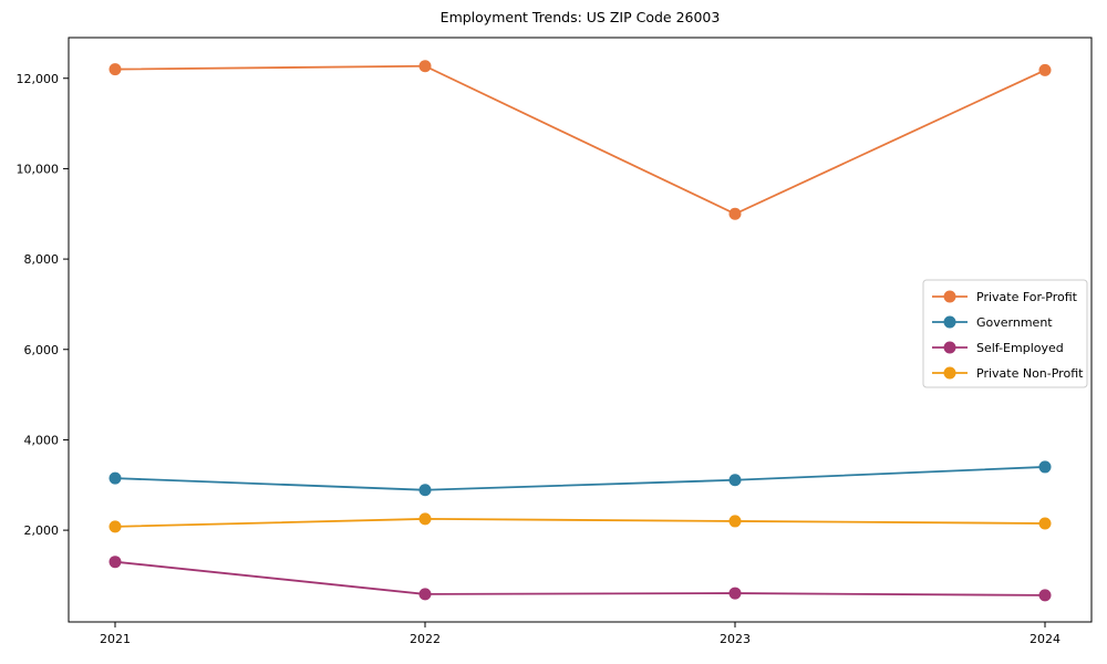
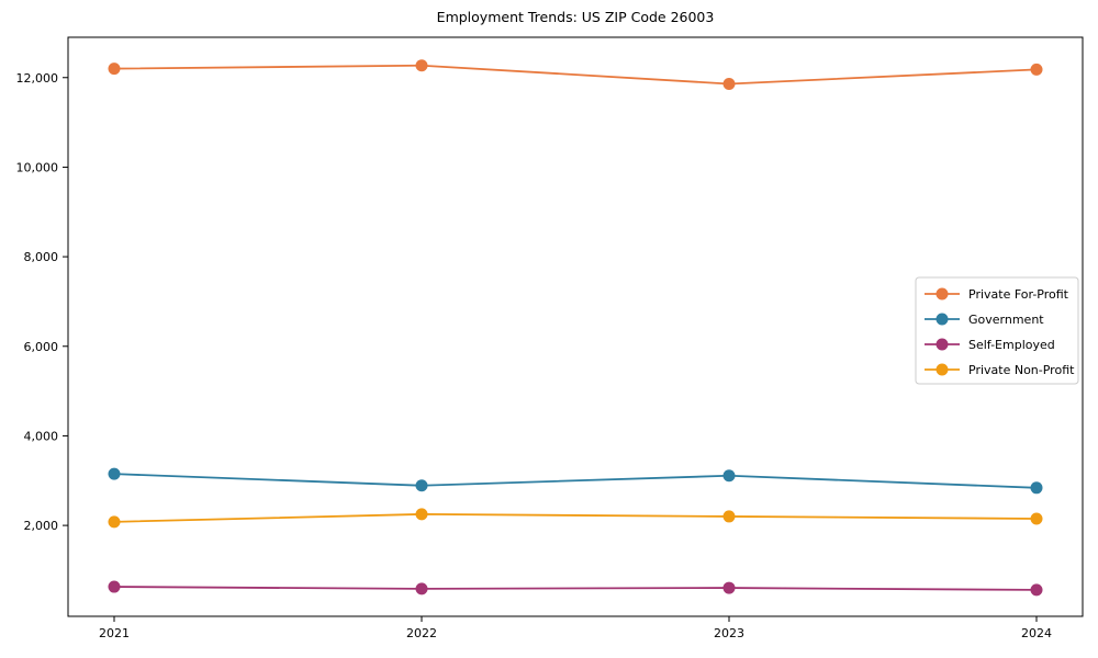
Self-Employed/2021: 1300 -> 600
Private For-Profit/2023: 9000 -> 11900
Government/2024: 3400 -> 2800
